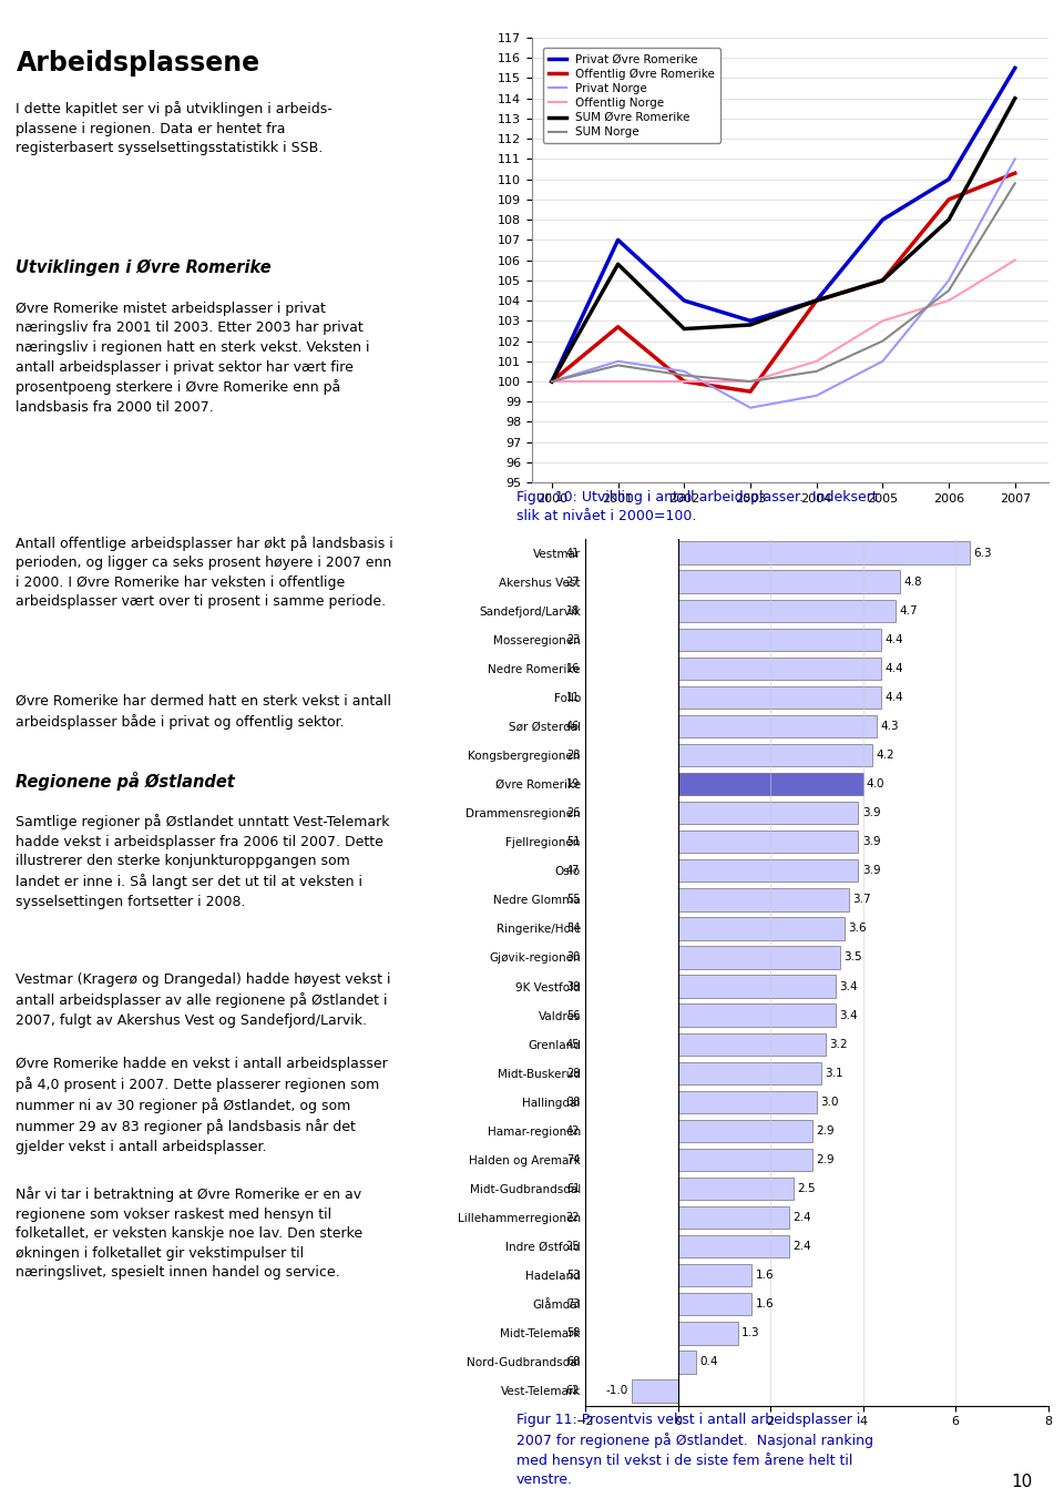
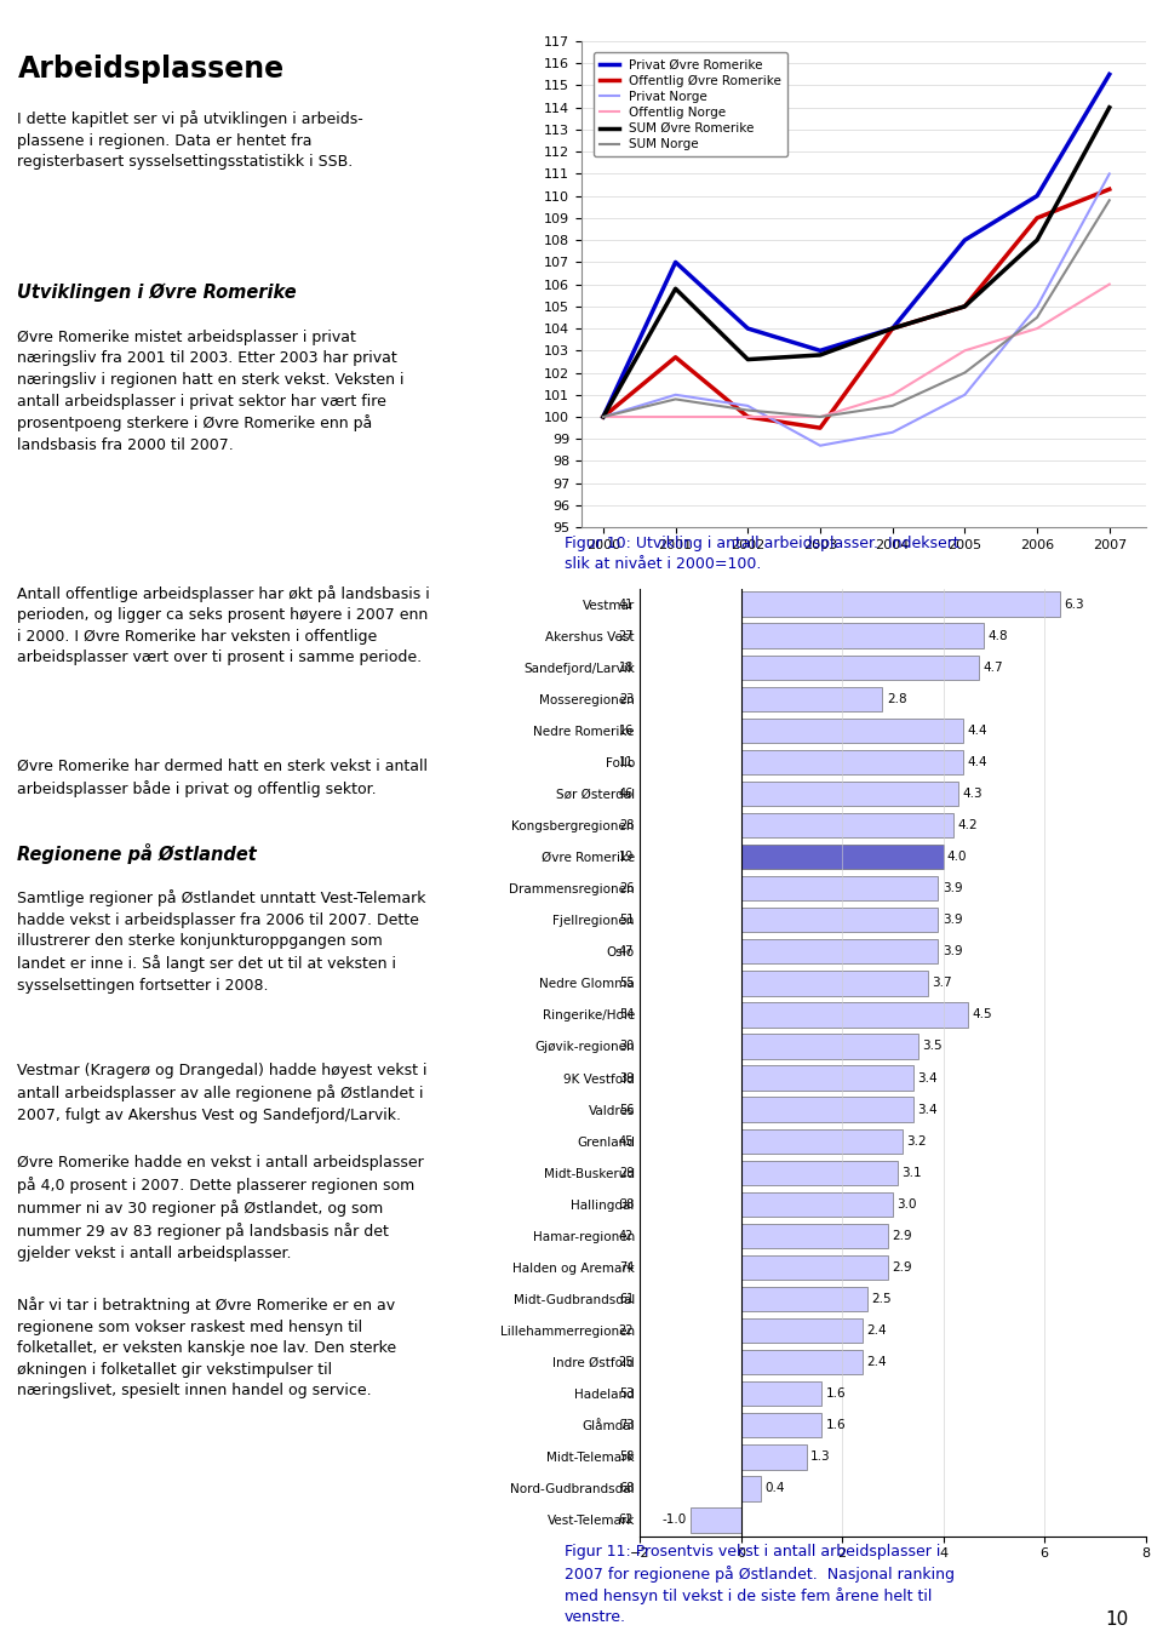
Mosseregionen: 4.4 -> 2.8
Ringerike/Hole: 3.6 -> 4.5
